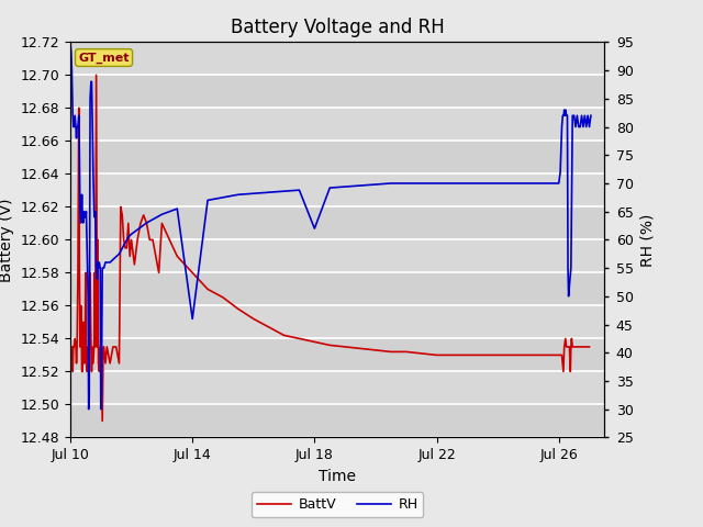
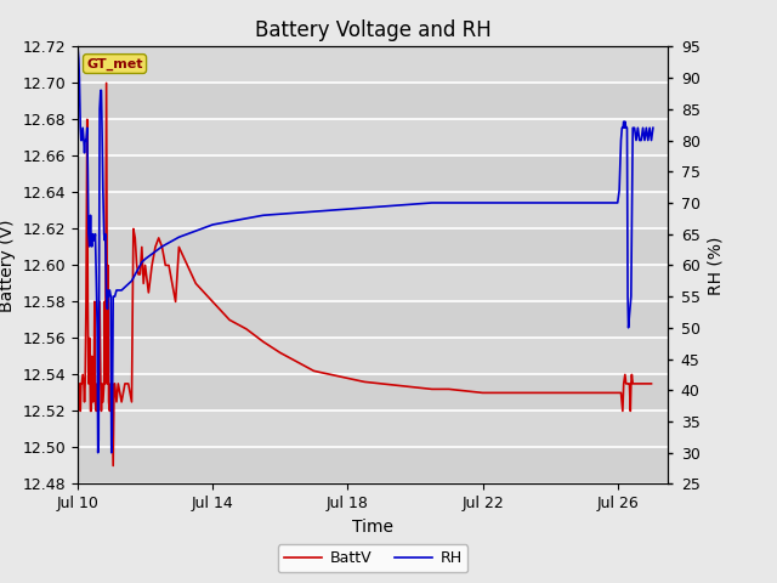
RH/Jul 14: 46.0 -> 66.5
RH/Jul 18: 62.0 -> 69.0
